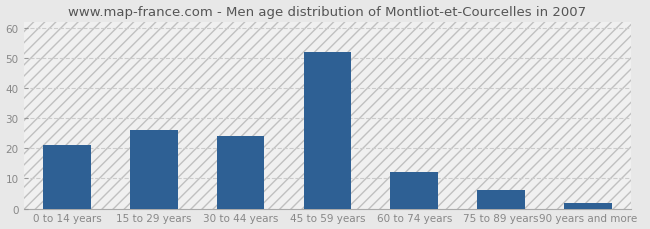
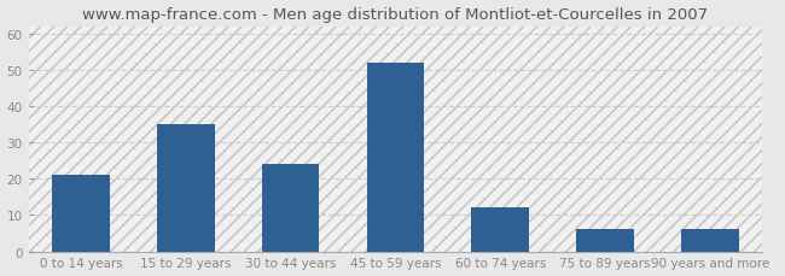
15 to 29 years: 26 -> 35
90 years and more: 2 -> 6
